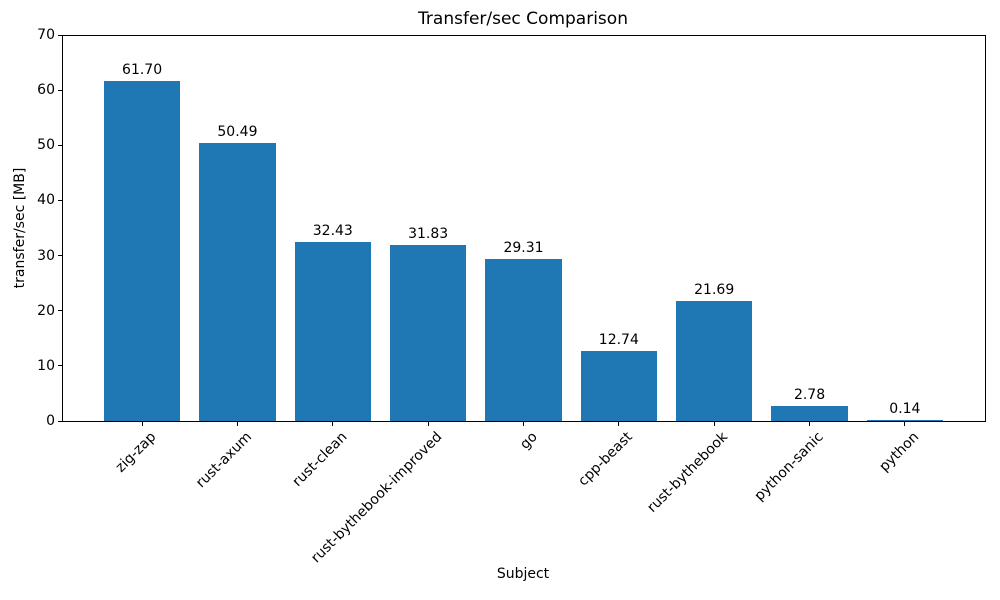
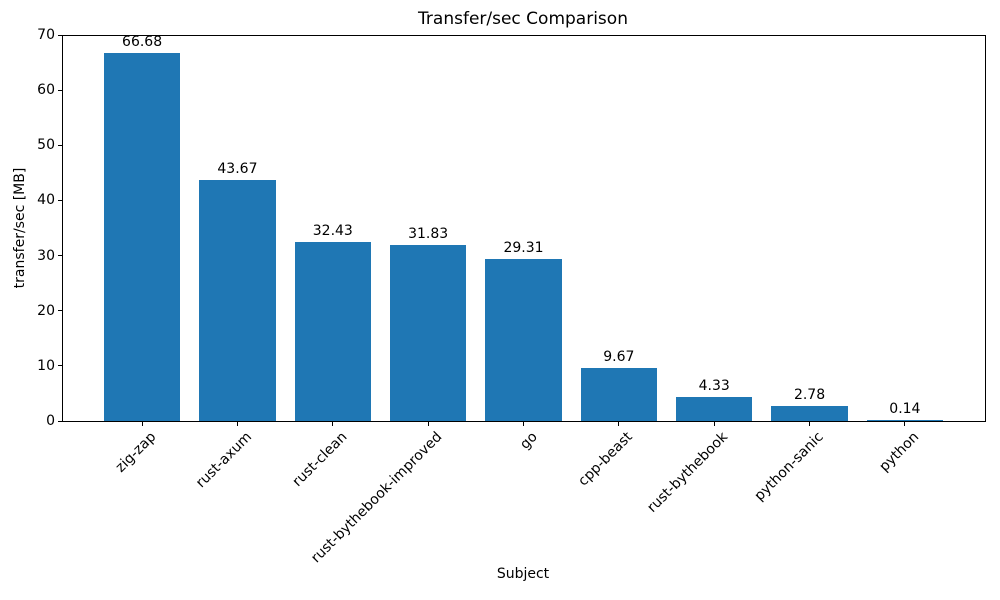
zig-zap: 61.70 -> 66.68
rust-axum: 50.49 -> 43.67
cpp-beast: 12.74 -> 9.67
rust-bythebook: 21.69 -> 4.33
